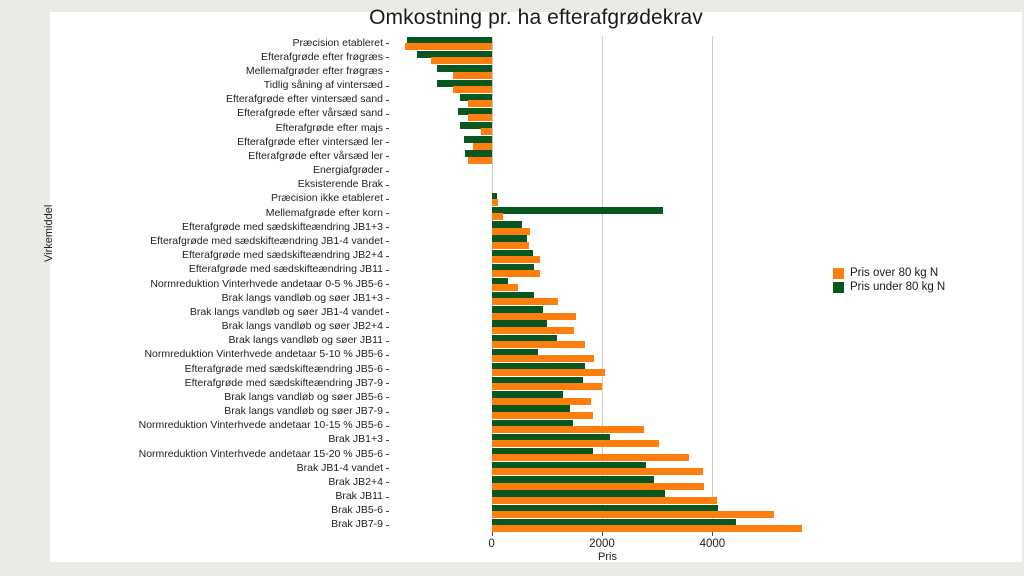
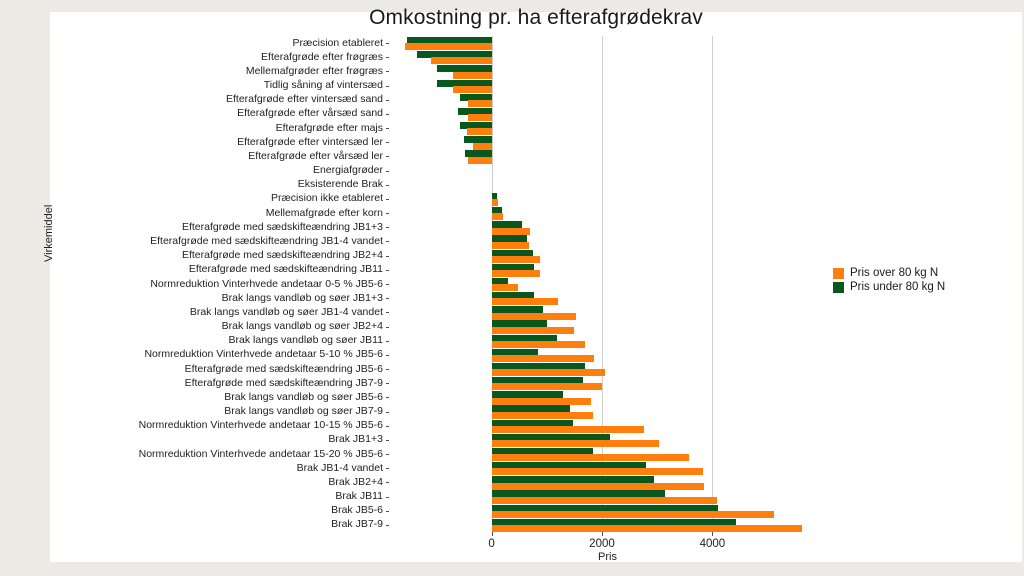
Pris over 80 kg N/Efterafgrøde efter majs: -200 -> -400
Pris under 80 kg N/Mellemafgrøde efter korn: 3100 -> 200
